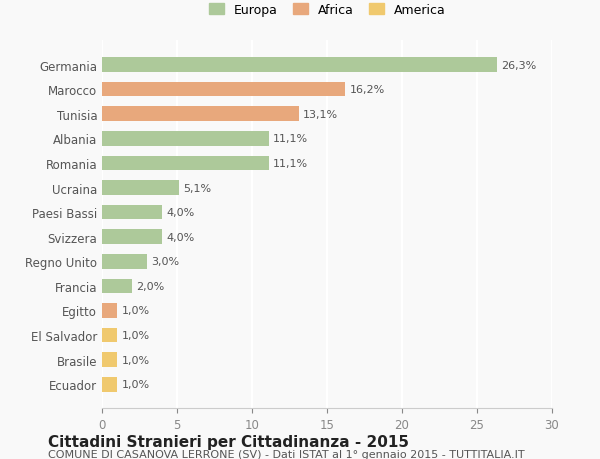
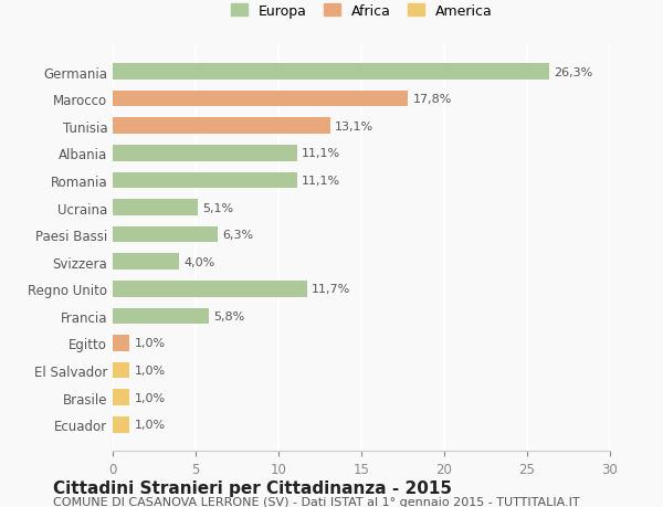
Marocco: 16,2% -> 17,8%
Paesi Bassi: 4,0% -> 6,3%
Regno Unito: 3,0% -> 11,7%
Francia: 2,0% -> 5,8%
